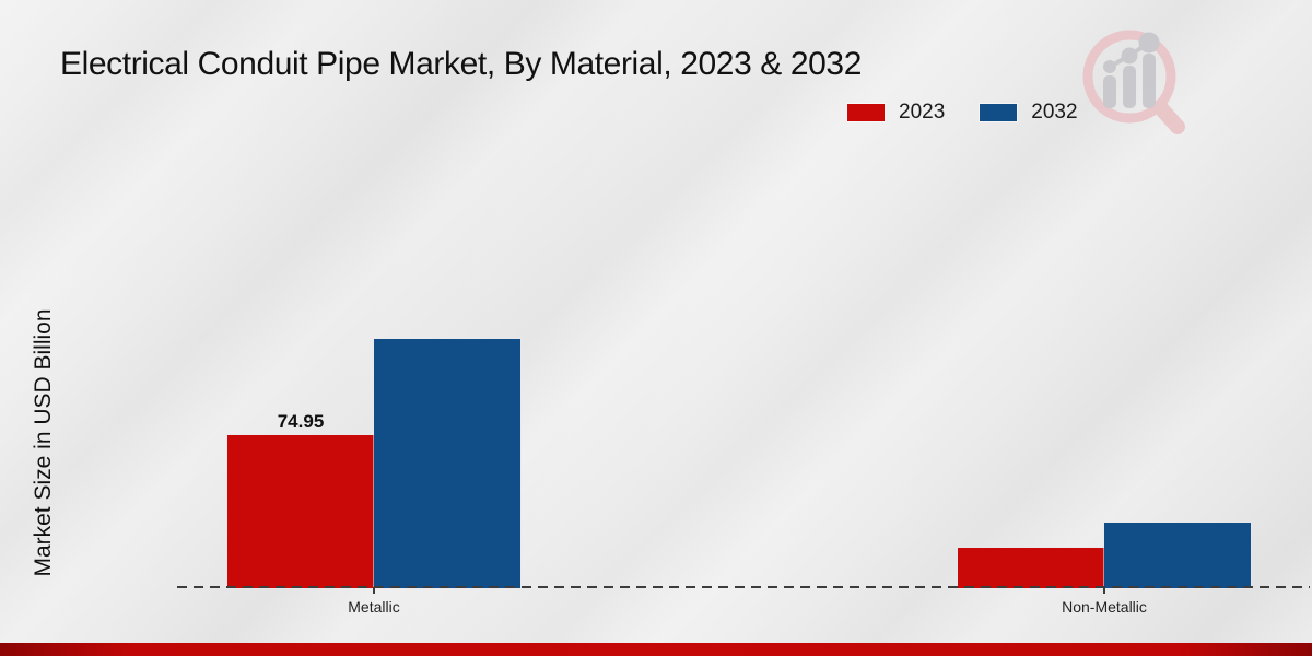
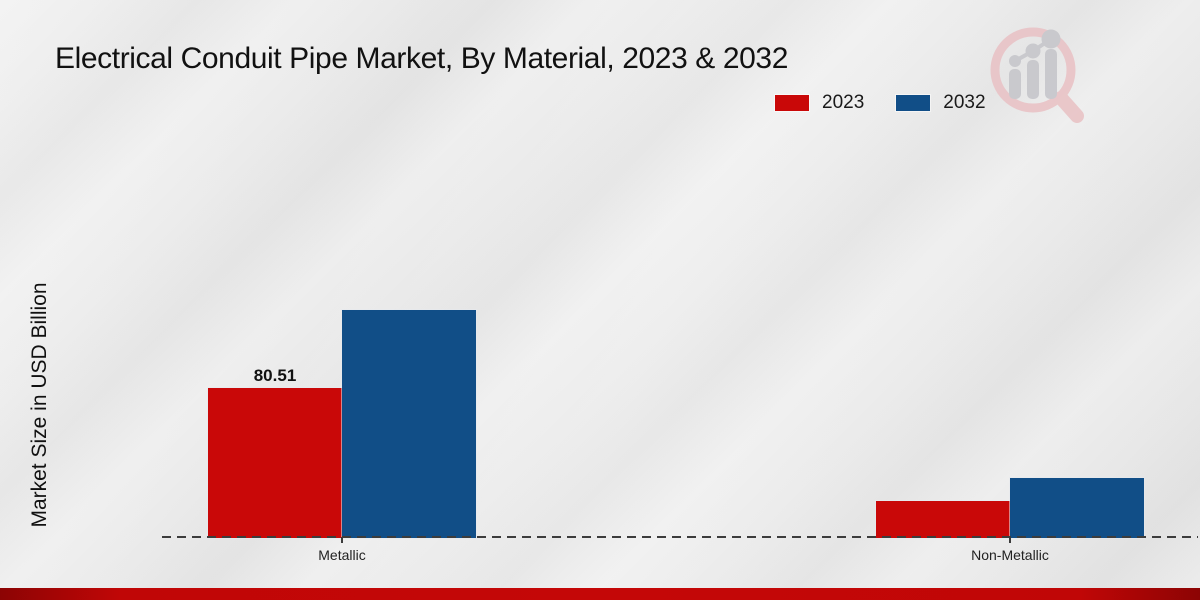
2023/Metallic: 74.95 -> 80.51
